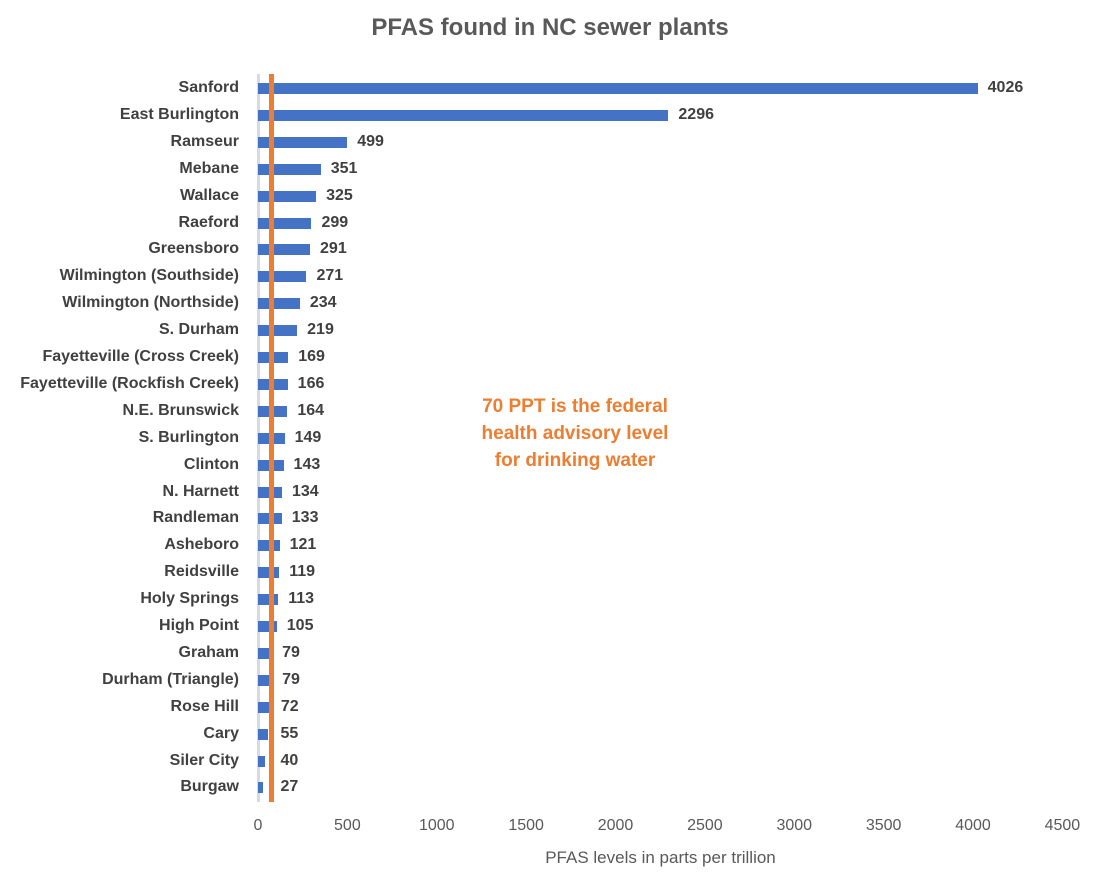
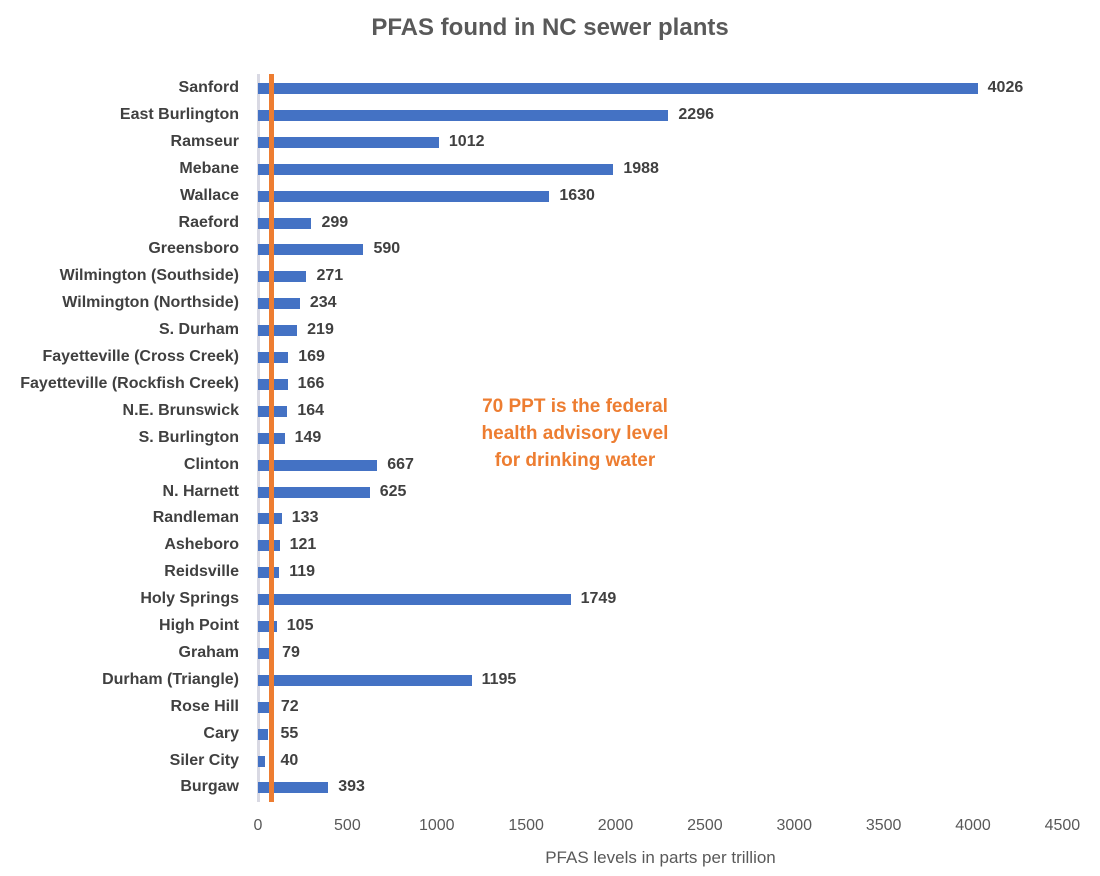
Ramseur: 499 -> 1012
Mebane: 351 -> 1988
Wallace: 325 -> 1630
Greensboro: 291 -> 590
Clinton: 143 -> 667
N. Harnett: 134 -> 625
Holy Springs: 113 -> 1749
Durham (Triangle): 79 -> 1195
Burgaw: 27 -> 393
